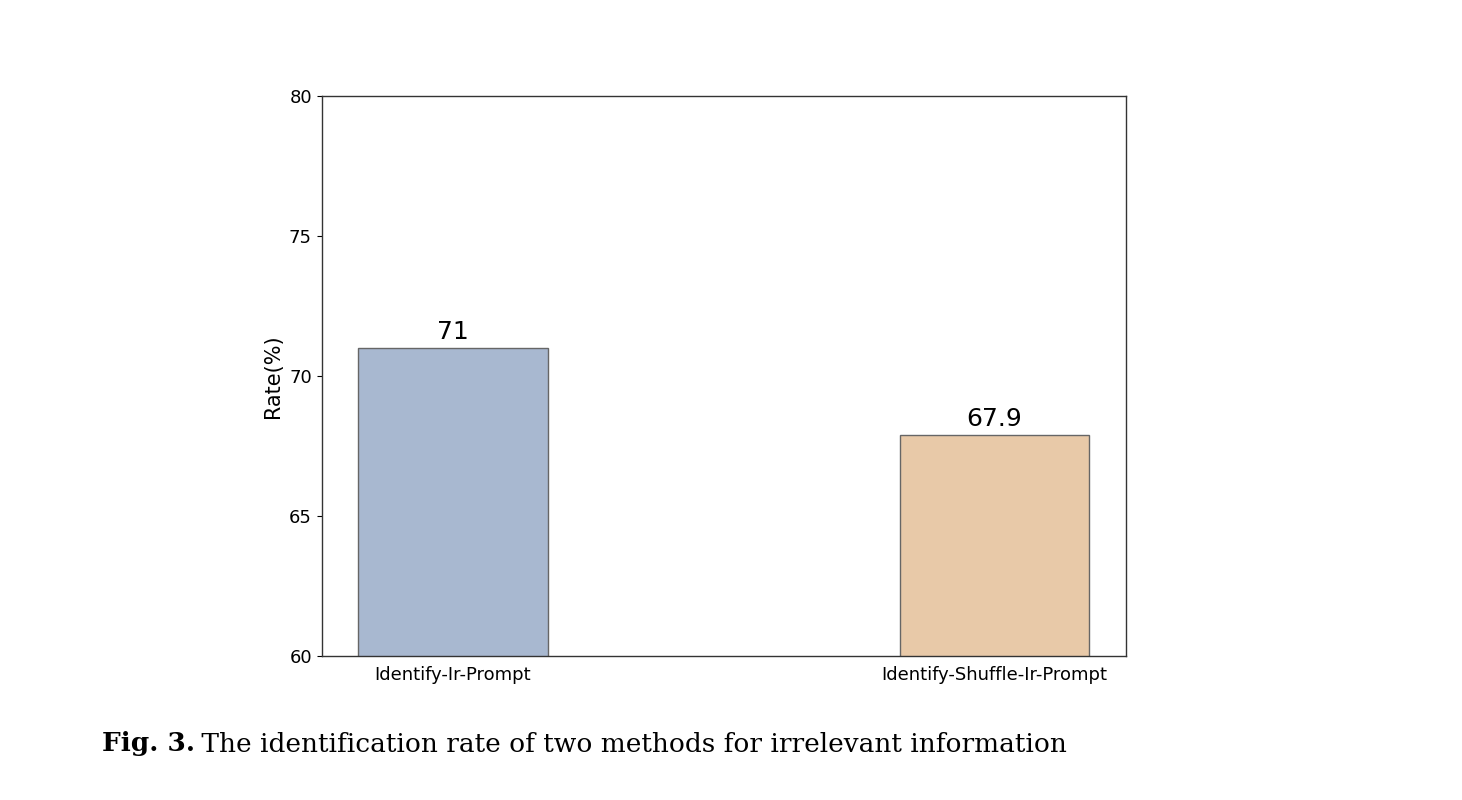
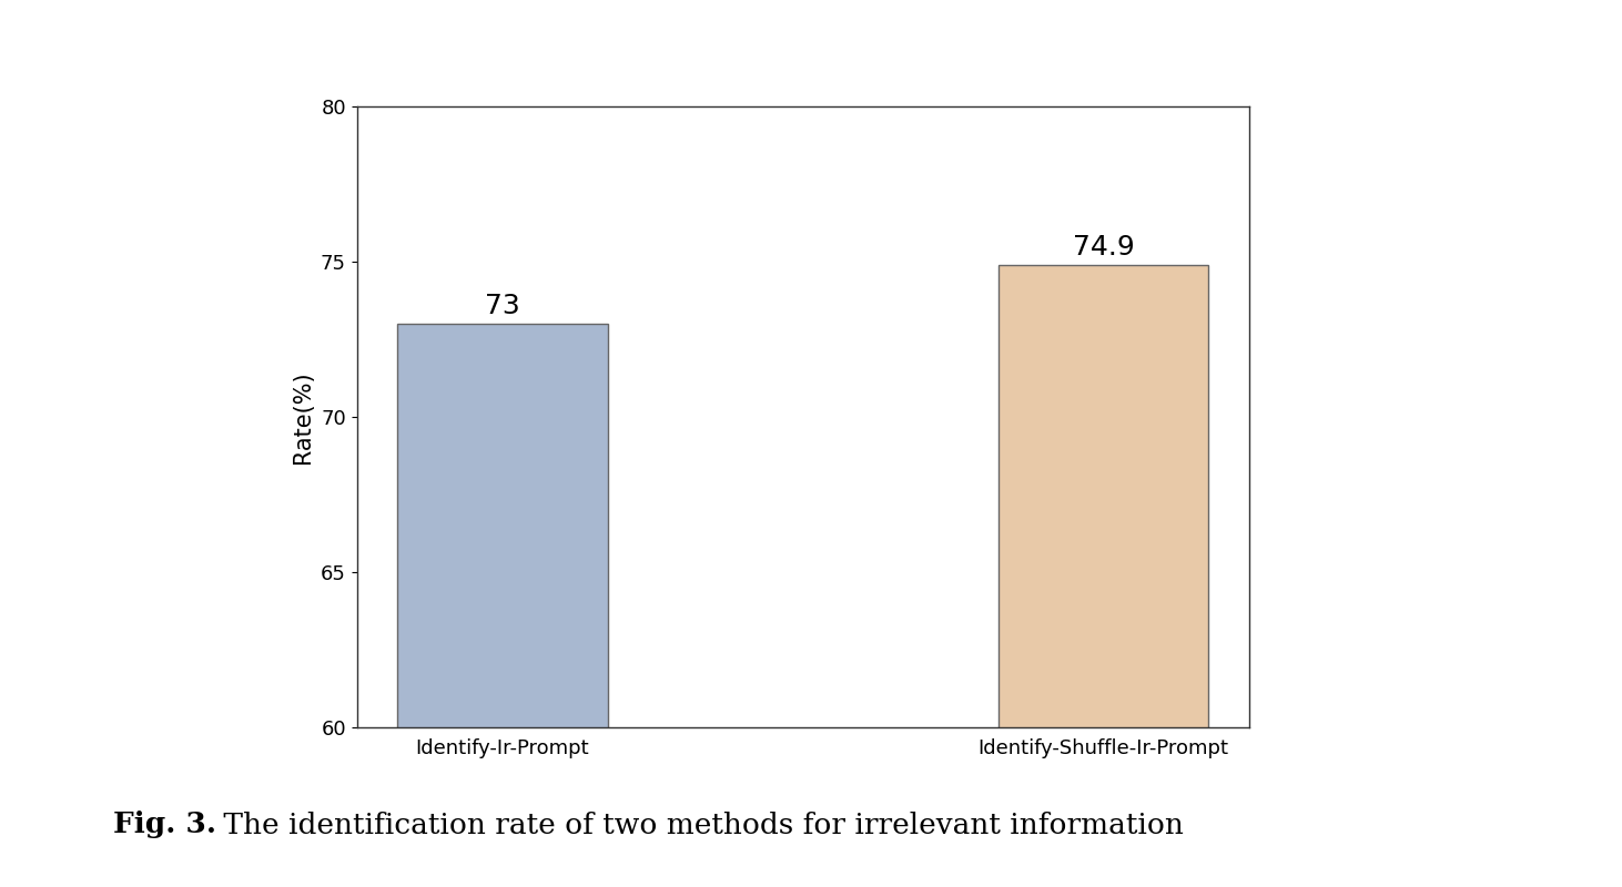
Identify-Ir-Prompt: 71 -> 73
Identify-Shuffle-Ir-Prompt: 67.9 -> 74.9
